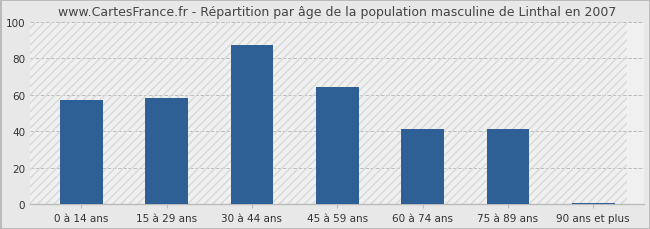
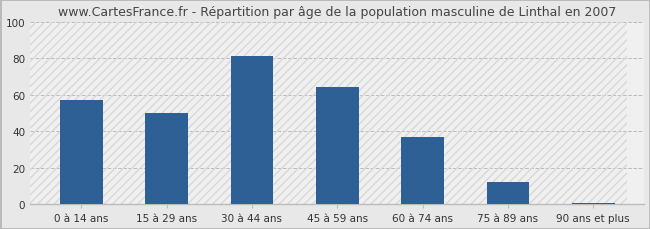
15 à 29 ans: 58 -> 50
30 à 44 ans: 87 -> 81
60 à 74 ans: 41 -> 37
75 à 89 ans: 41 -> 12
